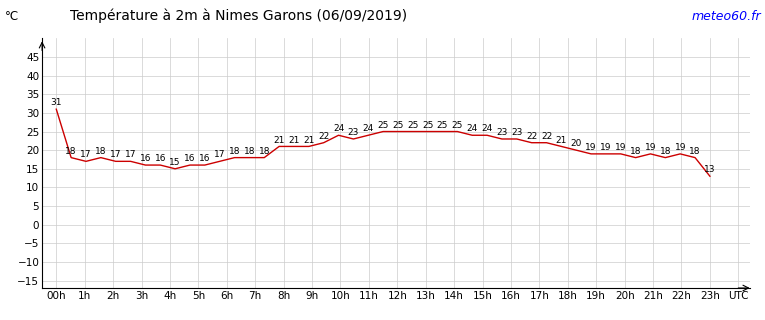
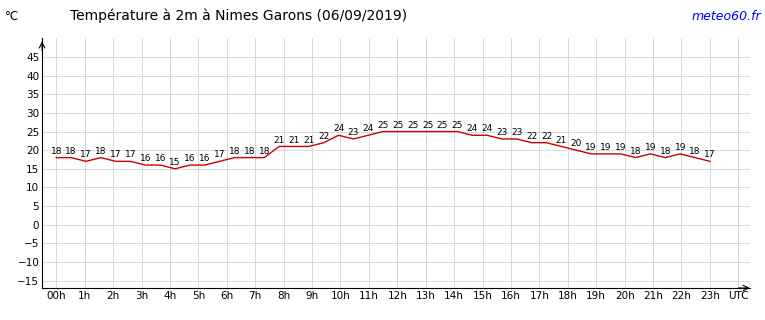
00h: 31 -> 18
23h: 13 -> 17
